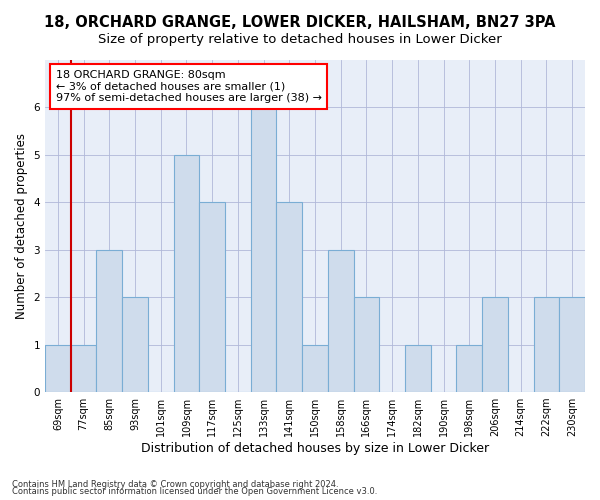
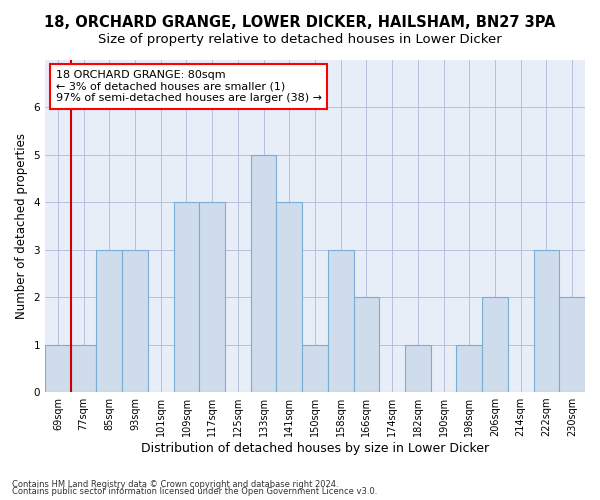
93sqm: 2 -> 3
109sqm: 5 -> 4
133sqm: 6 -> 5
222sqm: 2 -> 3
